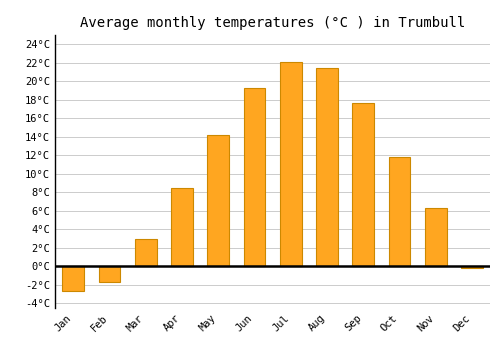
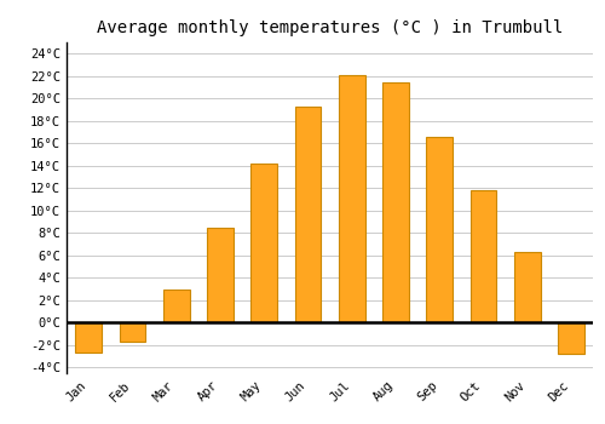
Sep: 17.7°C -> 16.6°C
Dec: -0.2°C -> -2.8°C
